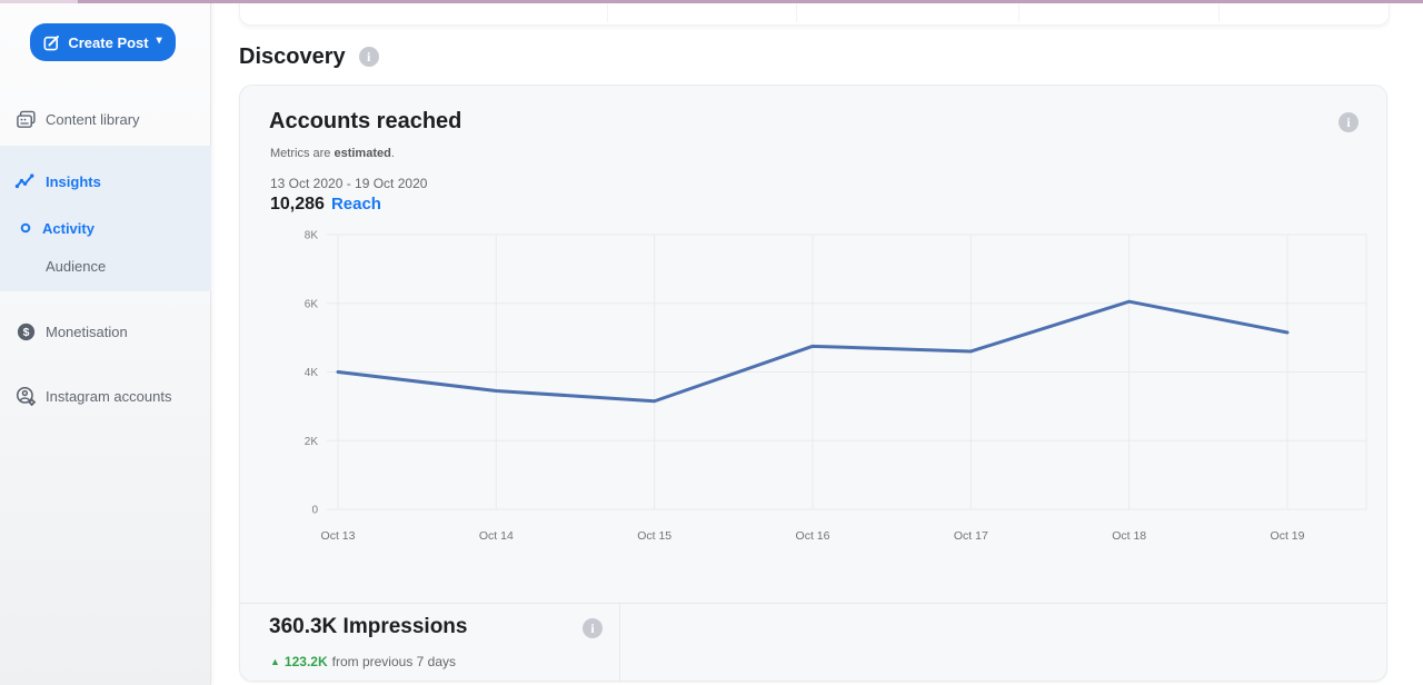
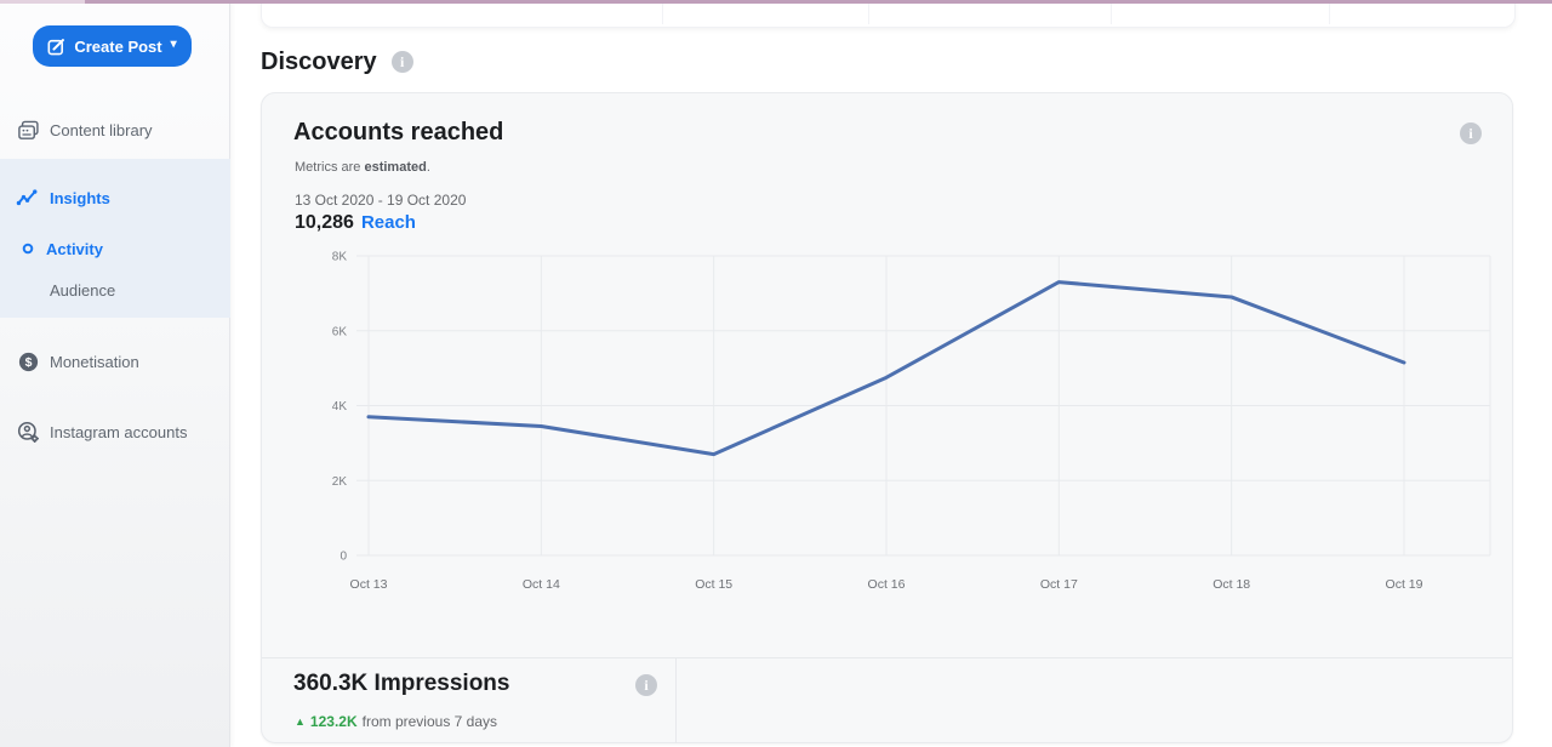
Oct 13: 4.0K -> 3.7K
Oct 15: 3.2K -> 2.7K
Oct 17: 4.6K -> 7.3K
Oct 18: 6.0K -> 6.9K
